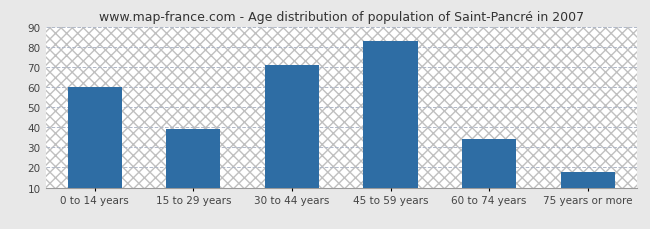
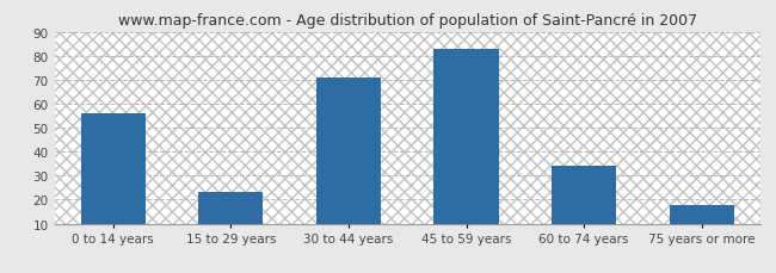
0 to 14 years: 60 -> 56
15 to 29 years: 39 -> 23
